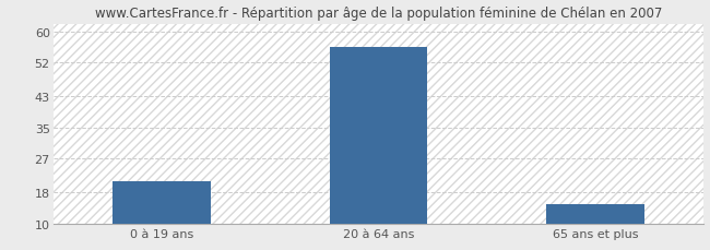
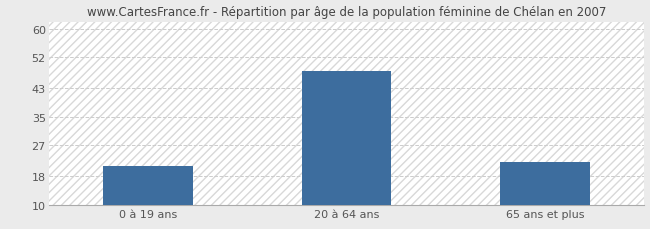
20 à 64 ans: 56 -> 48
65 ans et plus: 15 -> 22
